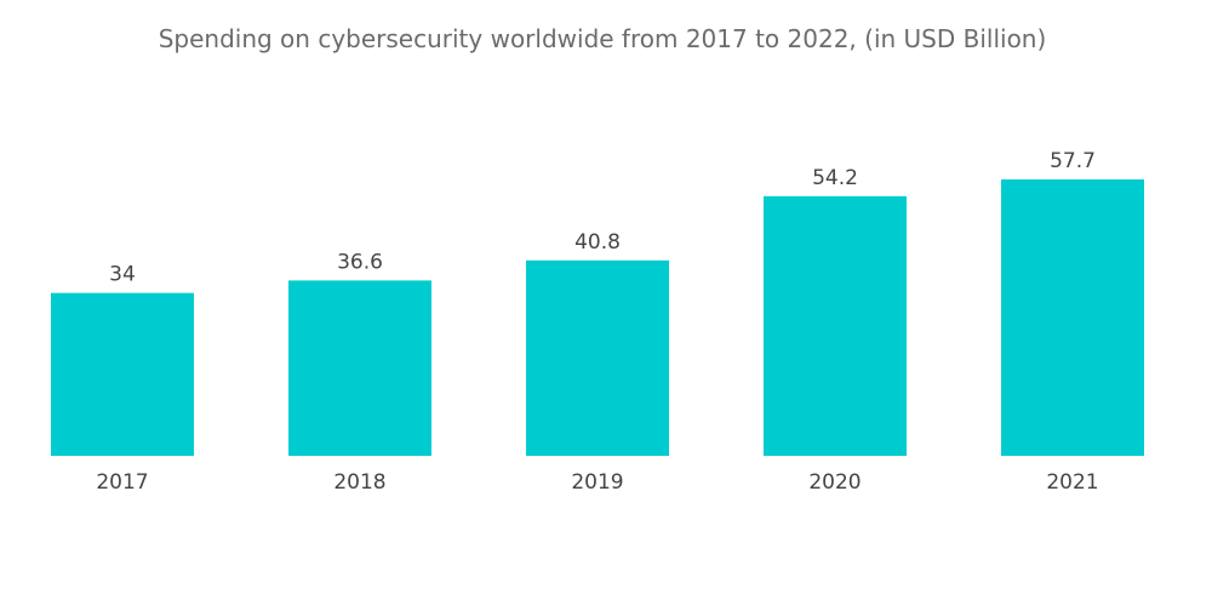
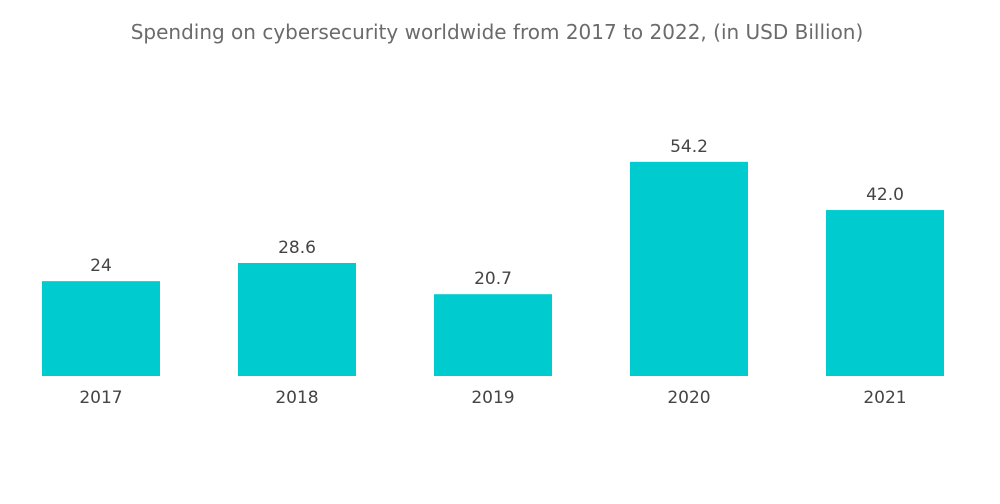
2017: 34 -> 24
2018: 36.6 -> 28.6
2019: 40.8 -> 20.7
2021: 57.7 -> 42.0
